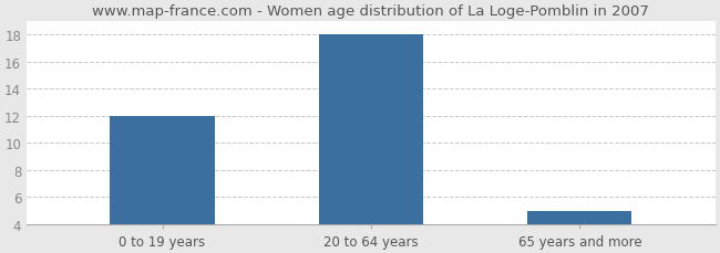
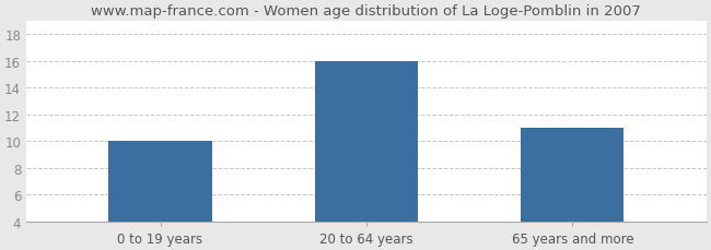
0 to 19 years: 12 -> 10
20 to 64 years: 18 -> 16
65 years and more: 5 -> 11
